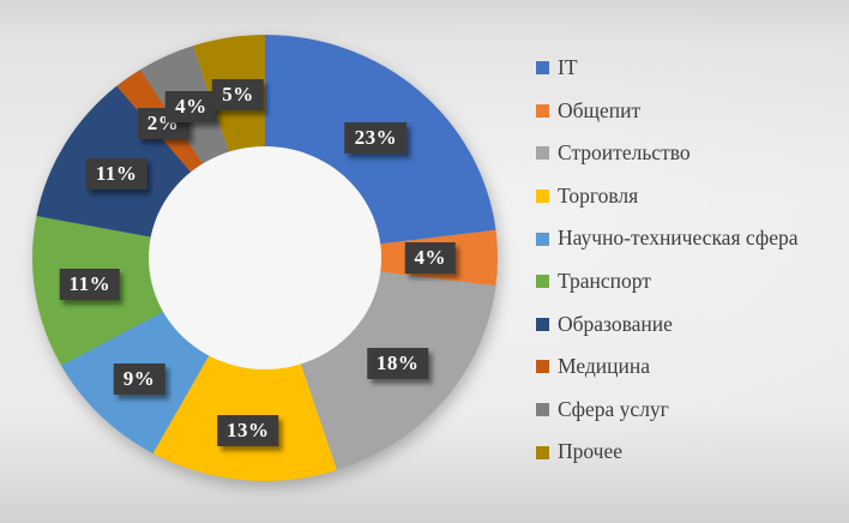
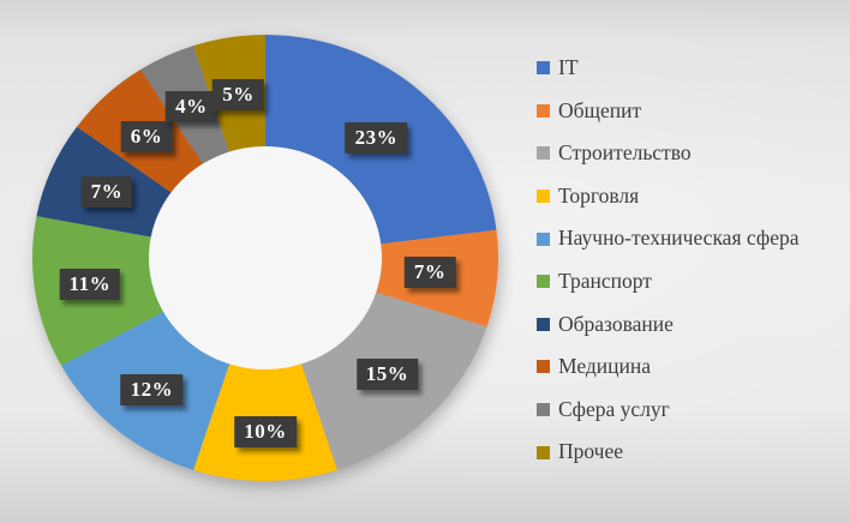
Общепит: 4% -> 7%
Строительство: 18% -> 15%
Торговля: 13% -> 10%
Научно-техническая сфера: 9% -> 12%
Образование: 11% -> 7%
Медицина: 2% -> 6%
